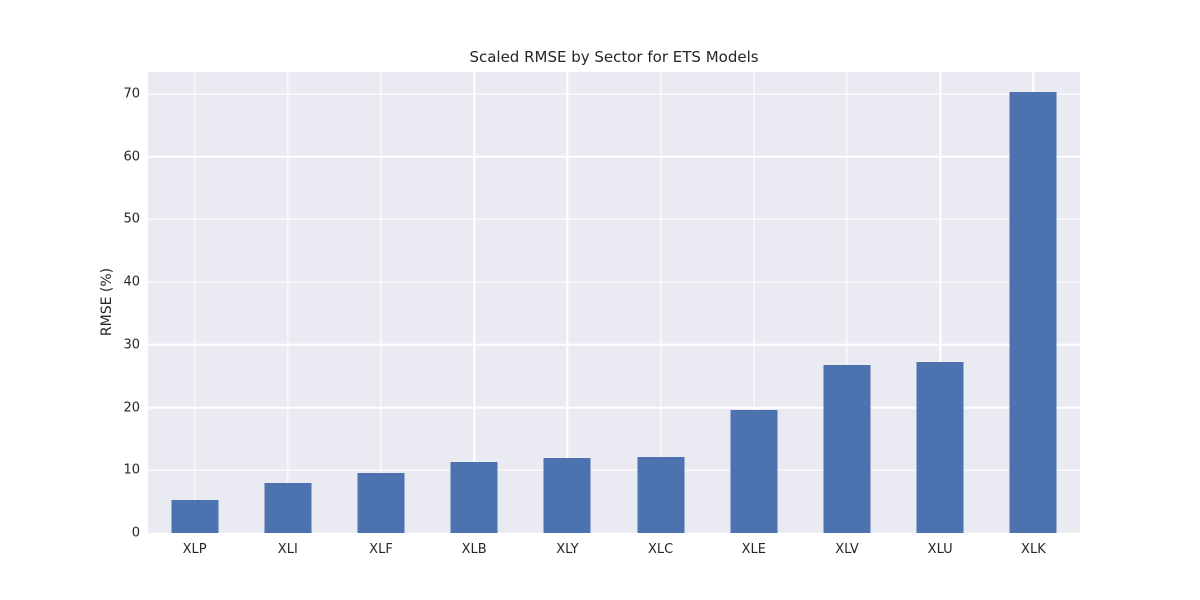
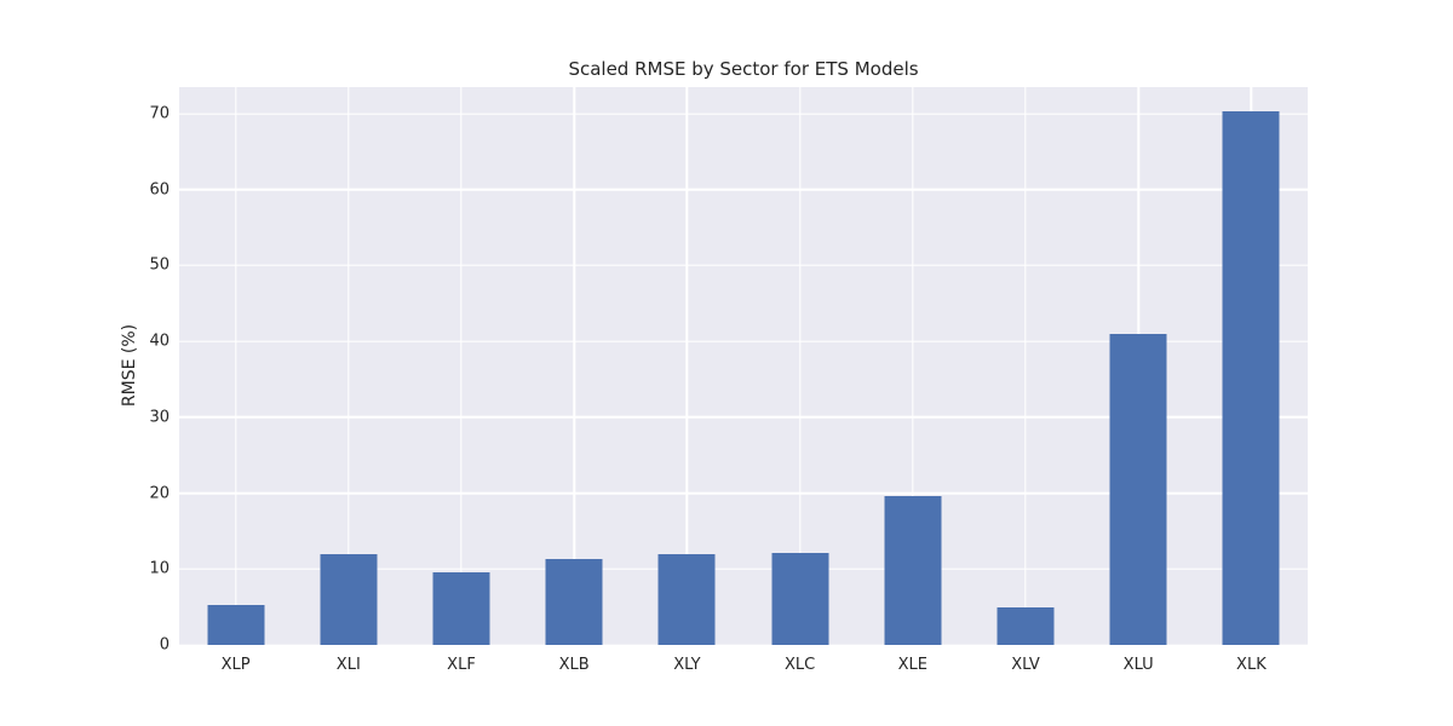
XLI: 8 -> 12
XLV: 27 -> 5
XLU: 27 -> 41
